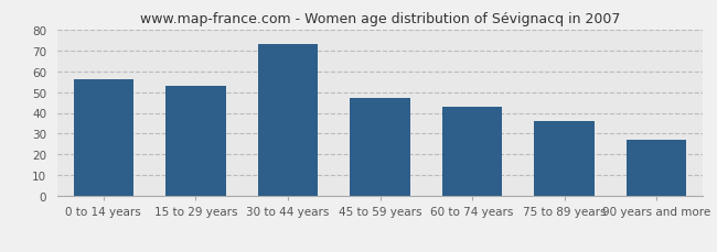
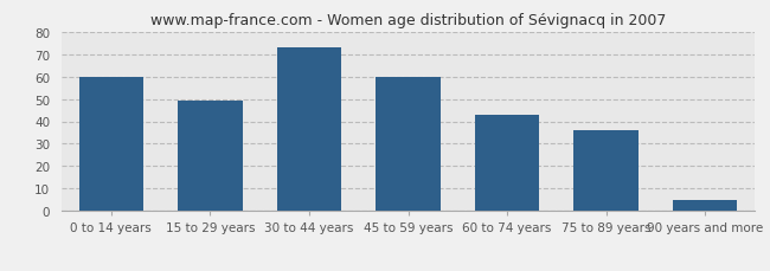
0 to 14 years: 56 -> 60
15 to 29 years: 53 -> 49
45 to 59 years: 47 -> 60
90 years and more: 27 -> 5
